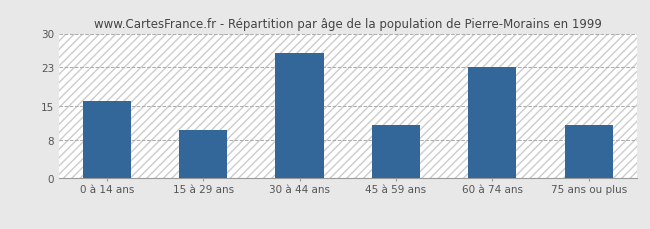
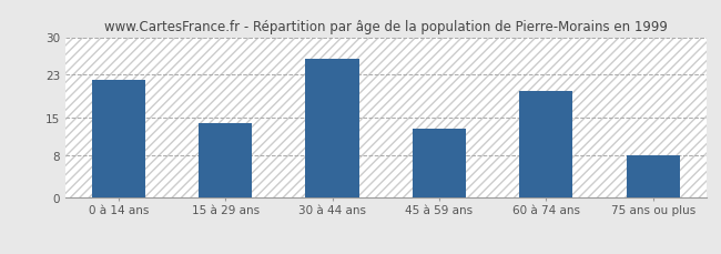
0 à 14 ans: 16 -> 22
15 à 29 ans: 10 -> 14
45 à 59 ans: 11 -> 13
60 à 74 ans: 23 -> 20
75 ans ou plus: 11 -> 8
